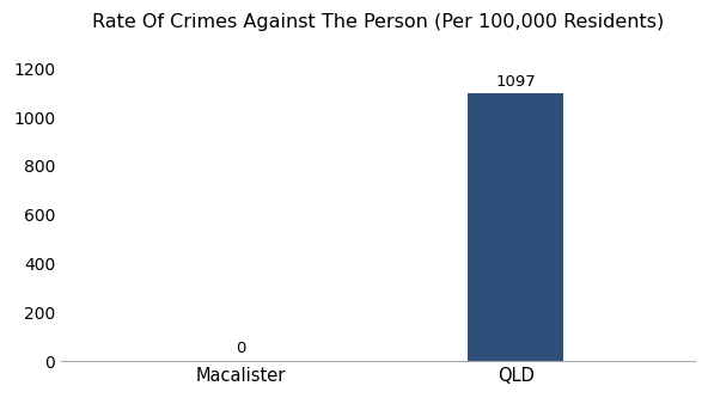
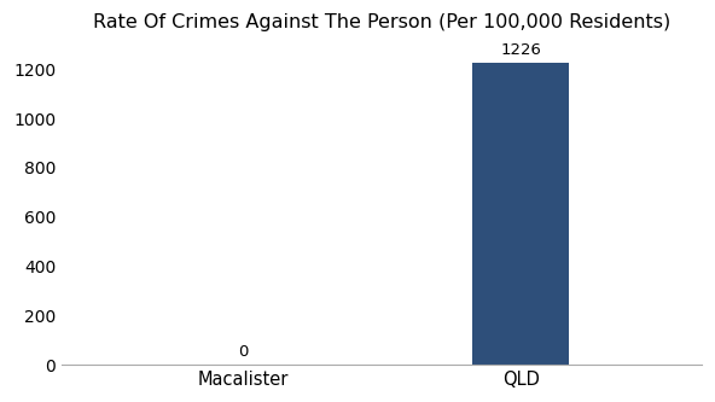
QLD: 1097 -> 1226
